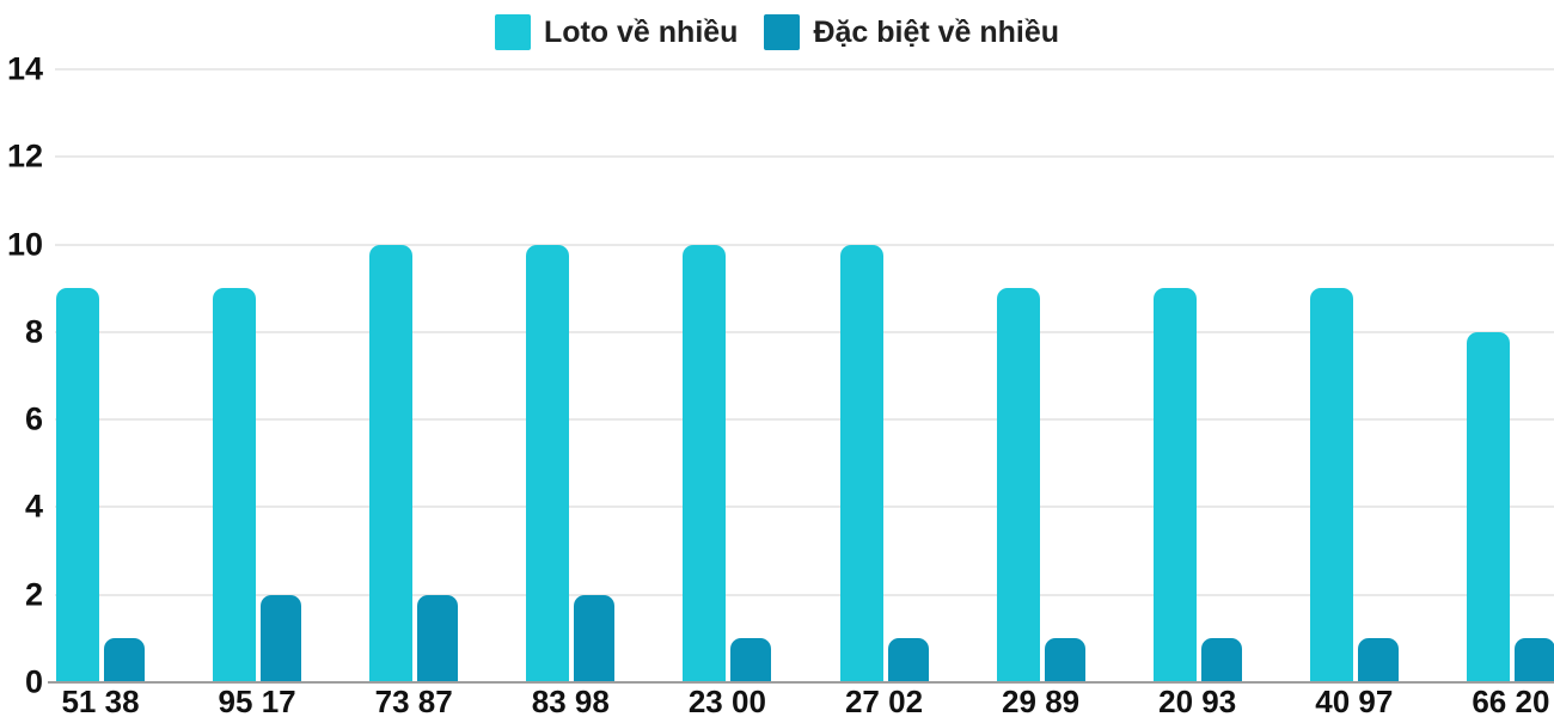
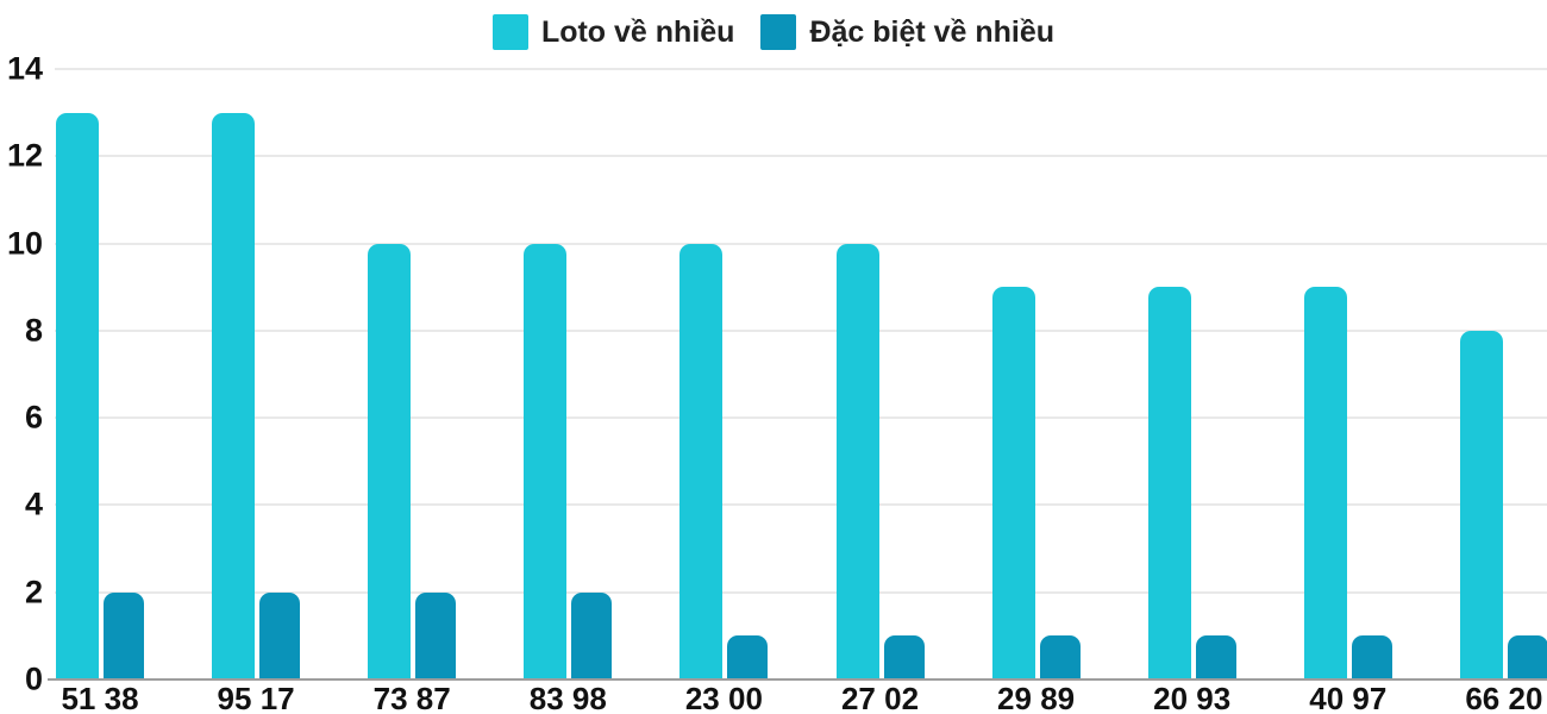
Loto về nhiều/51 38: 9 -> 13
Đặc biệt về nhiều/51 38: 1 -> 2
Loto về nhiều/95 17: 9 -> 13
